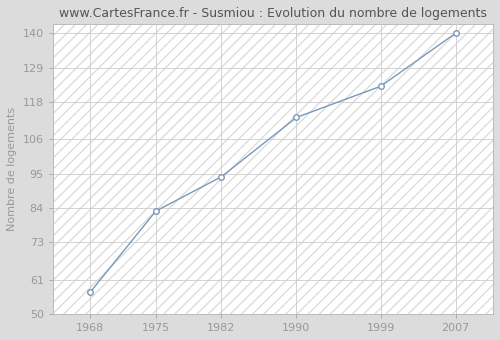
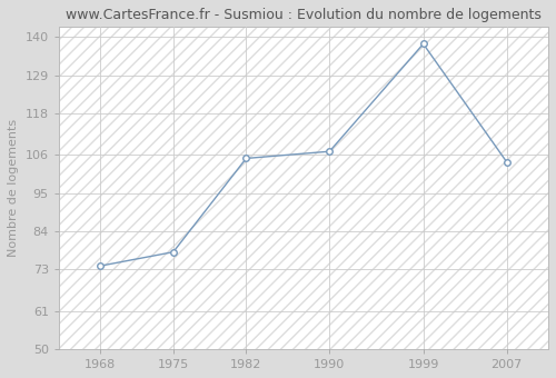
1968: 57 -> 74
1975: 83 -> 78
1982: 94 -> 105
1990: 113 -> 107
1999: 123 -> 138
2007: 140 -> 104
